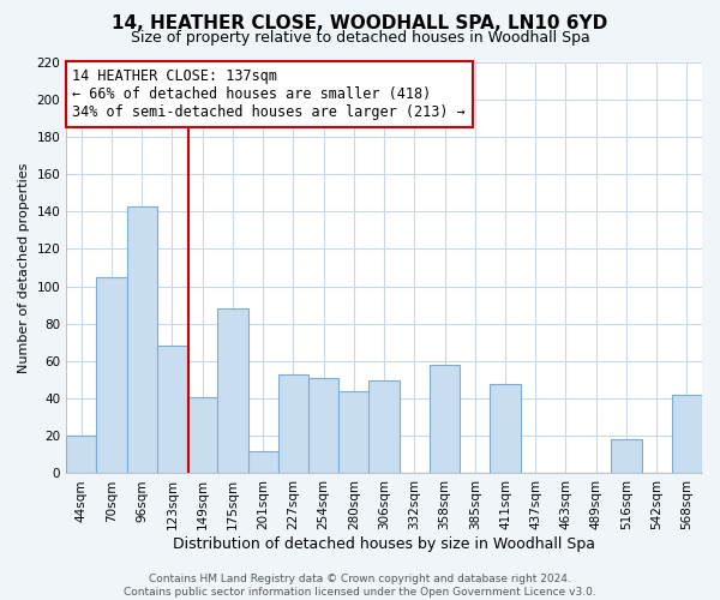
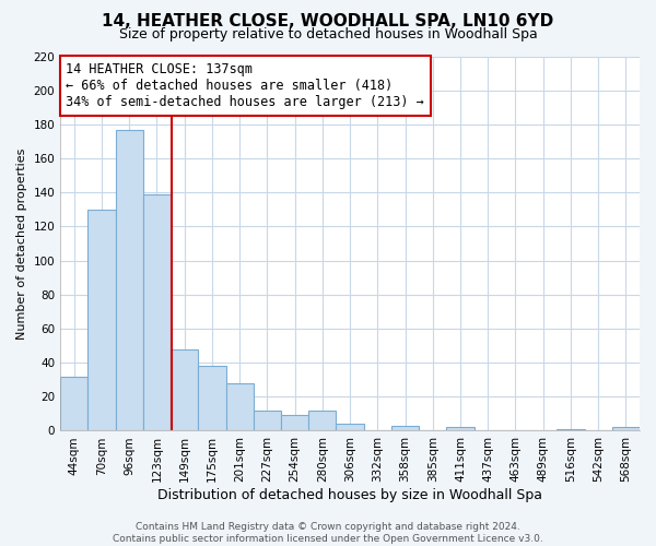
44sqm: 20 -> 32
70sqm: 105 -> 130
96sqm: 143 -> 177
123sqm: 68 -> 139
149sqm: 41 -> 48
175sqm: 88 -> 38
201sqm: 12 -> 28
227sqm: 53 -> 12
254sqm: 51 -> 9
280sqm: 44 -> 12
306sqm: 50 -> 4
358sqm: 58 -> 3
411sqm: 48 -> 2
516sqm: 18 -> 1
568sqm: 42 -> 2
